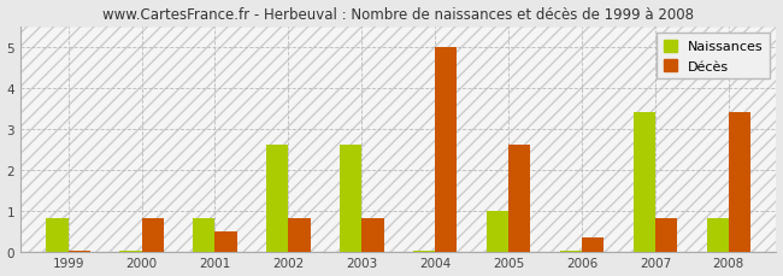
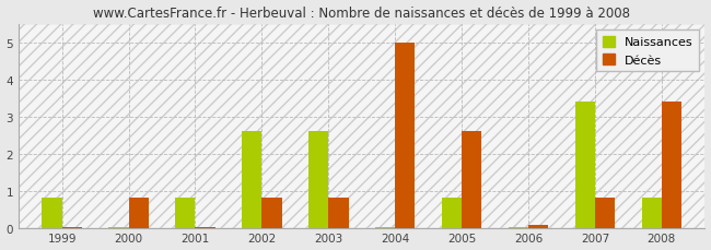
Décès/2001: 0.50 -> 0.03
Naissances/2005: 1.00 -> 0.80
Décès/2006: 0.35 -> 0.08
